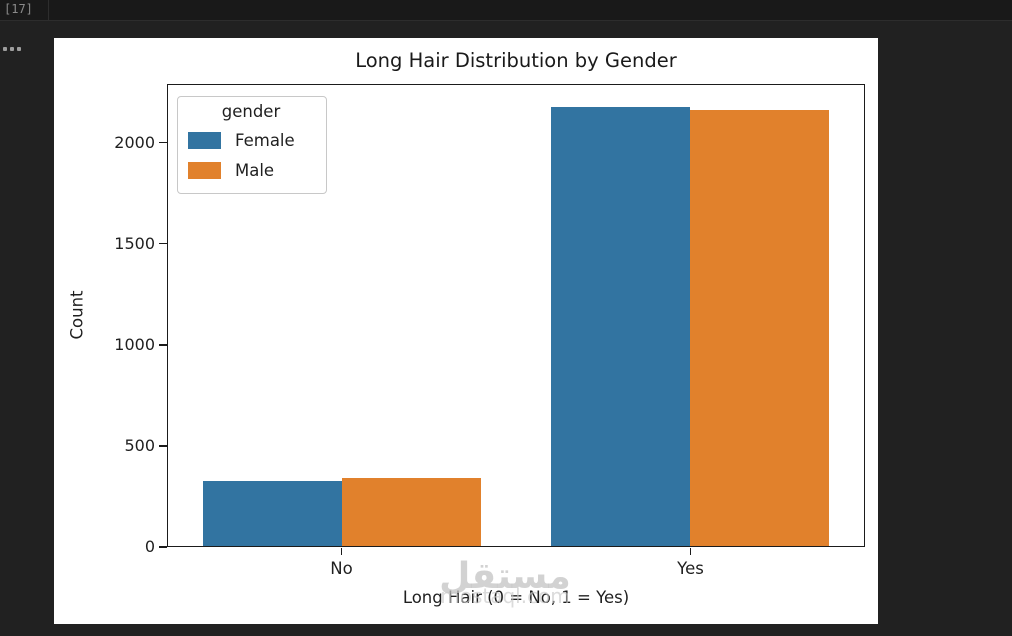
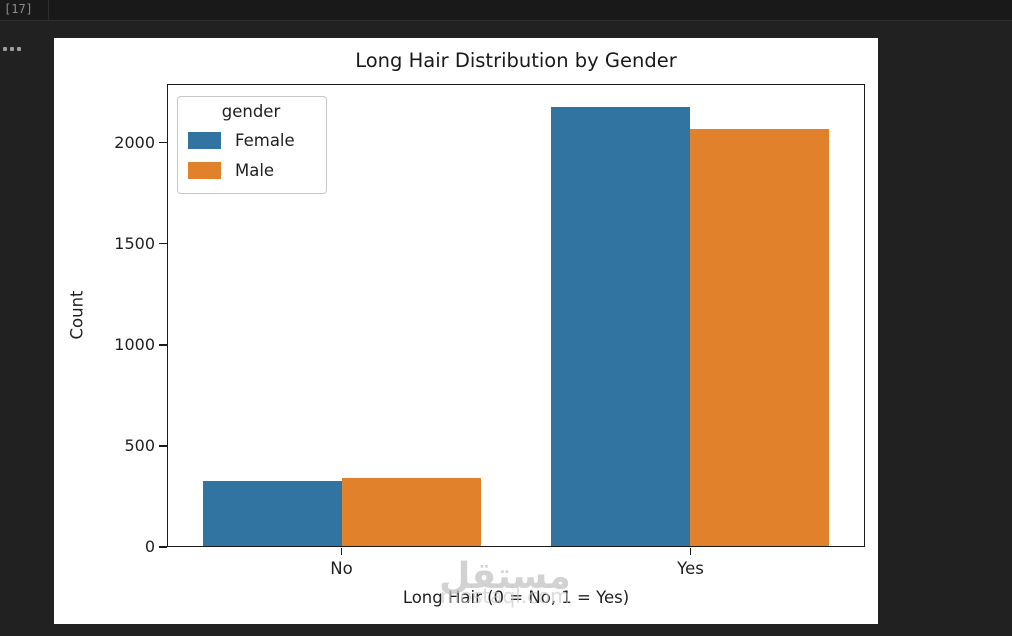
Male/Yes: 2160 -> 2070
